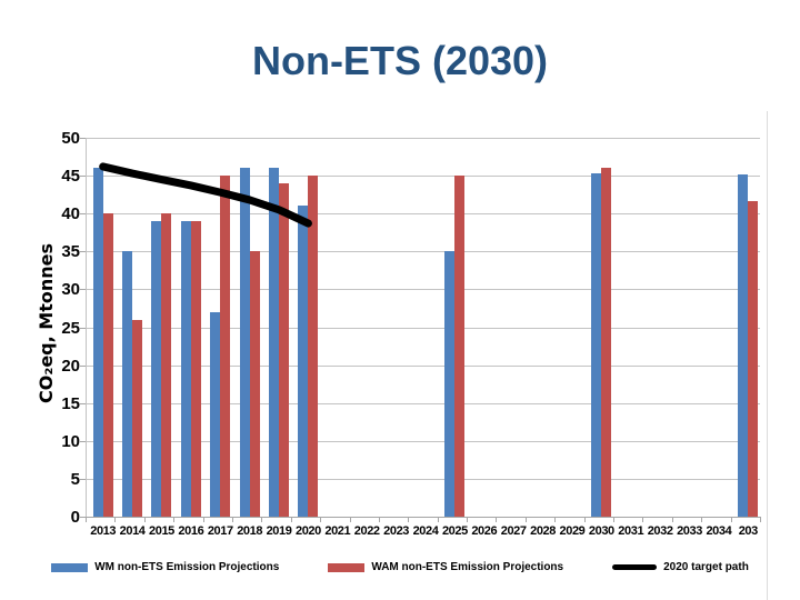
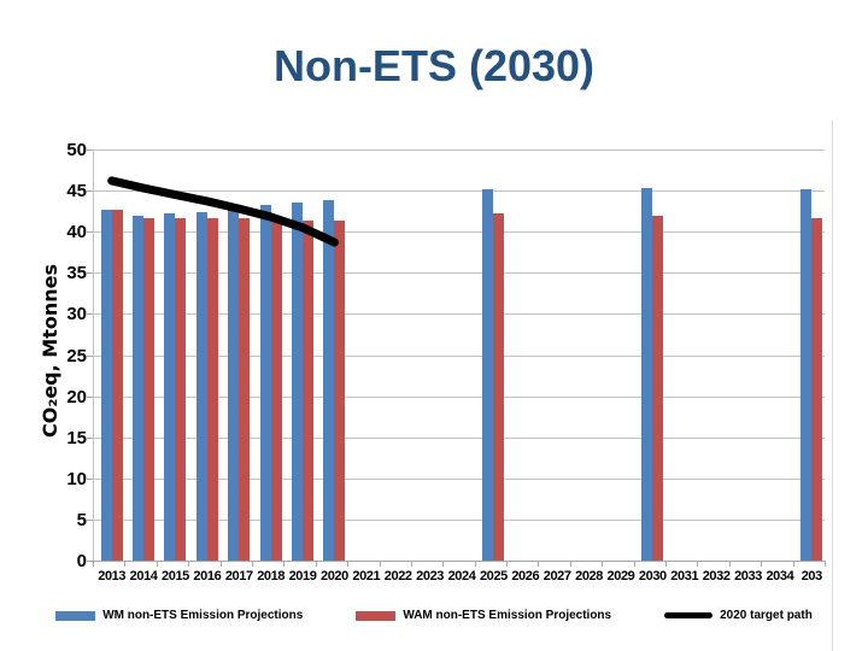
WM non-ETS Emission Projections/2013: 46 -> 43
WAM non-ETS Emission Projections/2013: 40 -> 43
WM non-ETS Emission Projections/2014: 35 -> 42
WAM non-ETS Emission Projections/2014: 26 -> 42
WM non-ETS Emission Projections/2015: 39 -> 42
WAM non-ETS Emission Projections/2015: 40 -> 42
WM non-ETS Emission Projections/2016: 39 -> 42
WAM non-ETS Emission Projections/2016: 39 -> 42
WM non-ETS Emission Projections/2017: 27 -> 43
WAM non-ETS Emission Projections/2017: 45 -> 42
WM non-ETS Emission Projections/2018: 46 -> 43
WAM non-ETS Emission Projections/2018: 35 -> 42
WM non-ETS Emission Projections/2019: 46 -> 44
WAM non-ETS Emission Projections/2019: 44 -> 41
WM non-ETS Emission Projections/2020: 41 -> 44
WAM non-ETS Emission Projections/2020: 45 -> 41
WM non-ETS Emission Projections/2025: 35 -> 45
WAM non-ETS Emission Projections/2025: 45 -> 42
WAM non-ETS Emission Projections/2030: 46 -> 42
